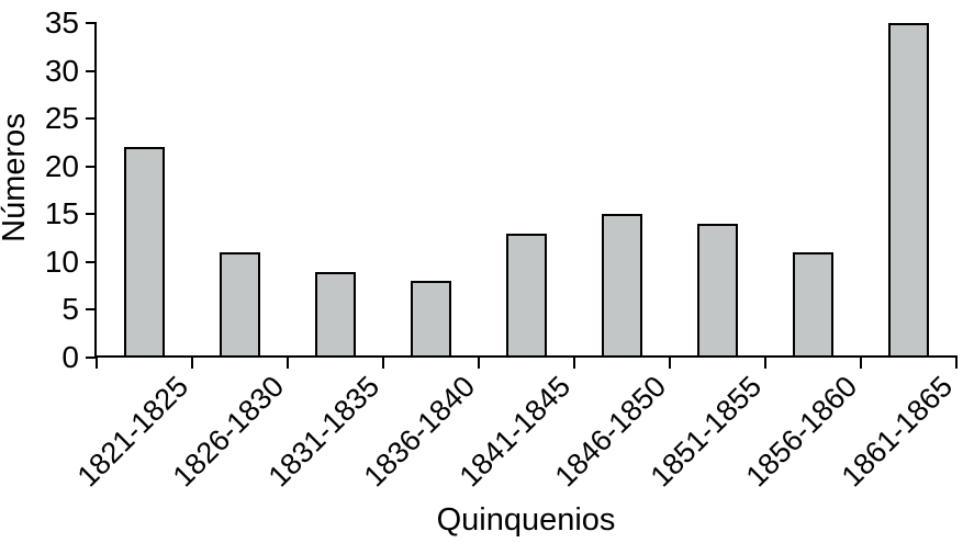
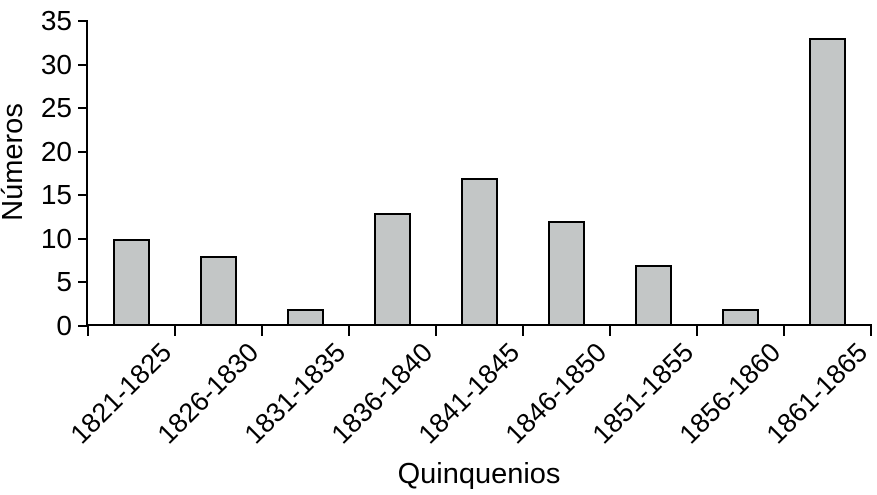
1821-1825: 22 -> 10
1826-1830: 11 -> 8
1831-1835: 9 -> 2
1836-1840: 8 -> 13
1841-1845: 13 -> 17
1846-1850: 15 -> 12
1851-1855: 14 -> 7
1856-1860: 11 -> 2
1861-1865: 35 -> 33
